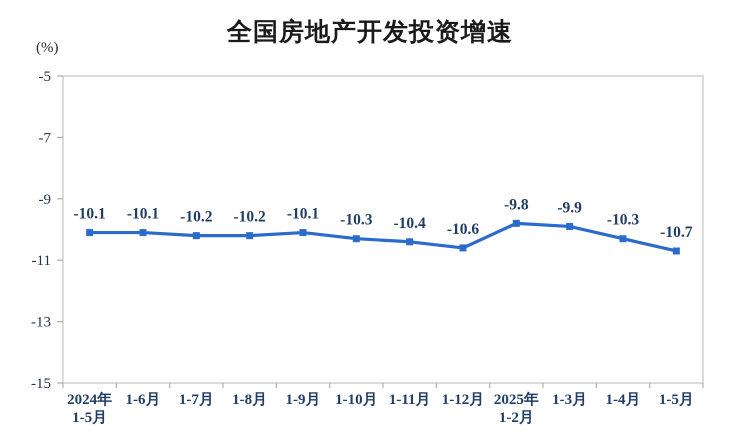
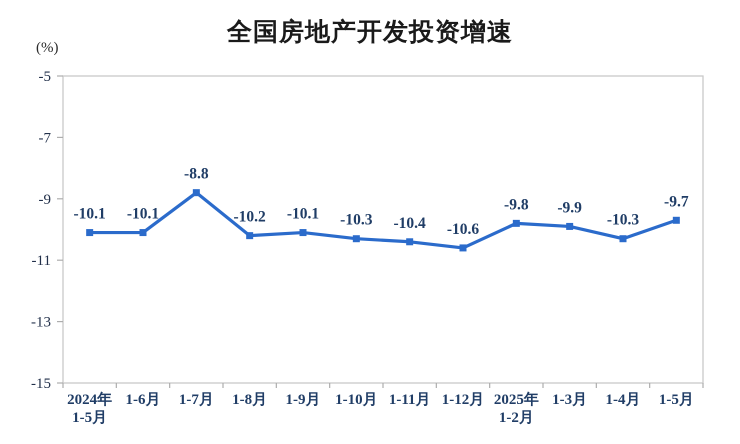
1-7月: -10.2 -> -8.8
1-5月: -10.7 -> -9.7
